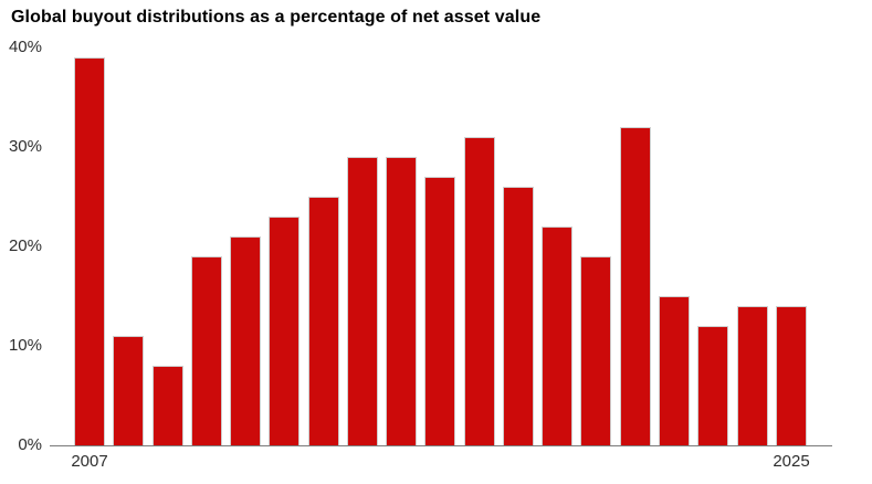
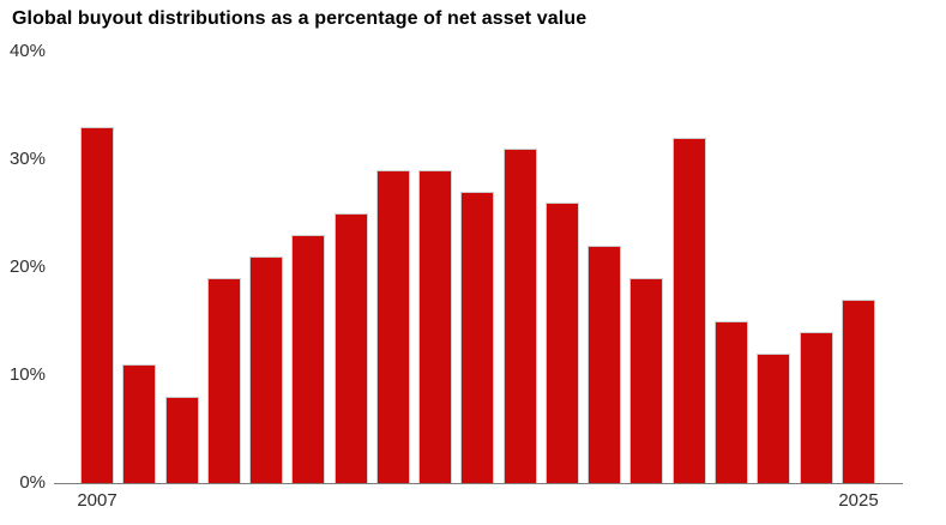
2007: 39% -> 33%
2025: 14% -> 17%
